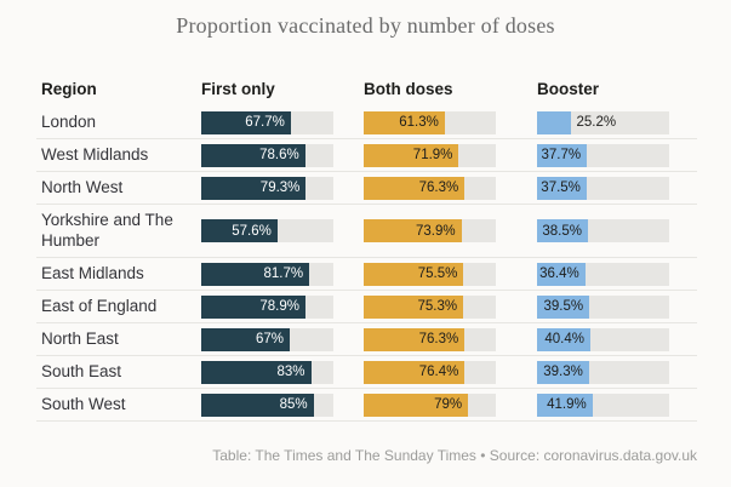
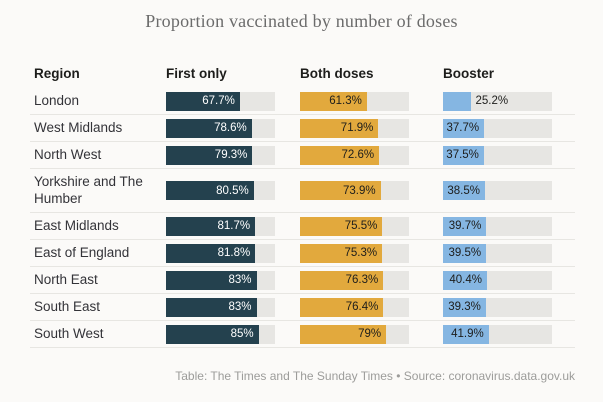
Both doses/North West: 76.3% -> 72.6%
First only/Yorkshire and The Humber: 57.6% -> 80.5%
Booster/East Midlands: 36.4% -> 39.7%
First only/East of England: 78.9% -> 81.8%
First only/North East: 67% -> 83%
